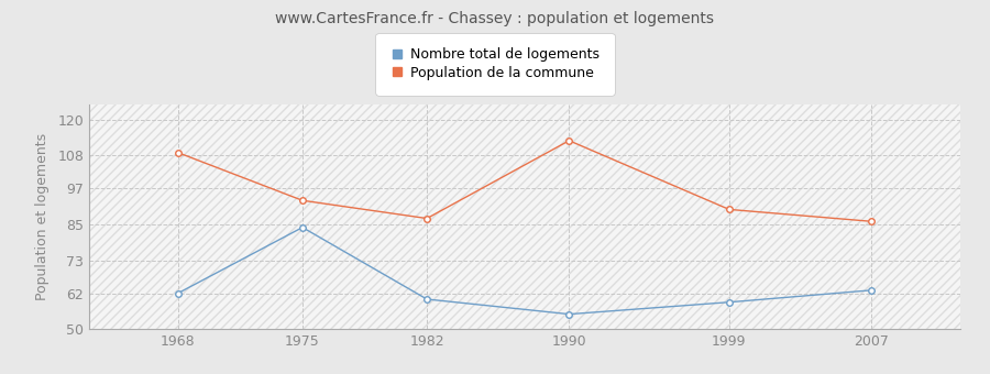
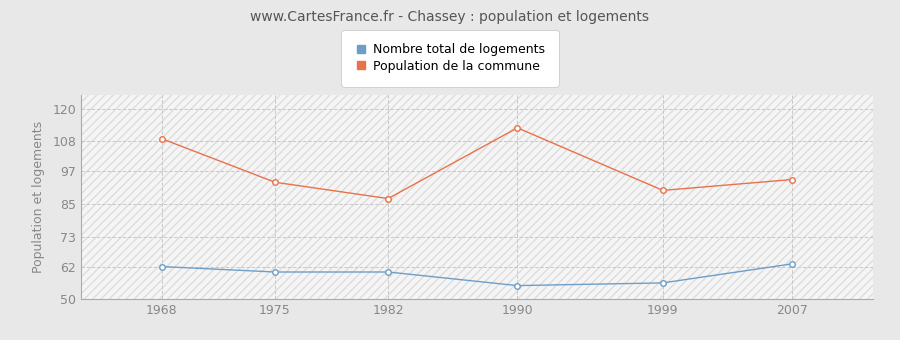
Nombre total de logements/1975: 84 -> 60
Nombre total de logements/1999: 59 -> 56
Population de la commune/2007: 86 -> 94
